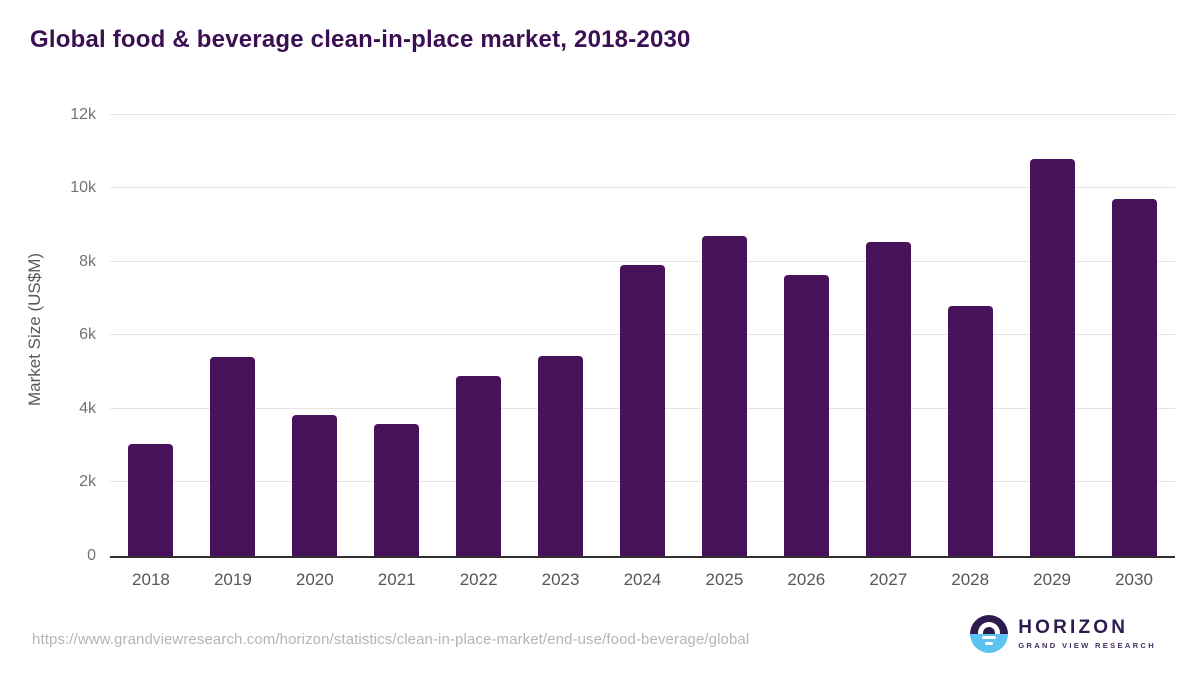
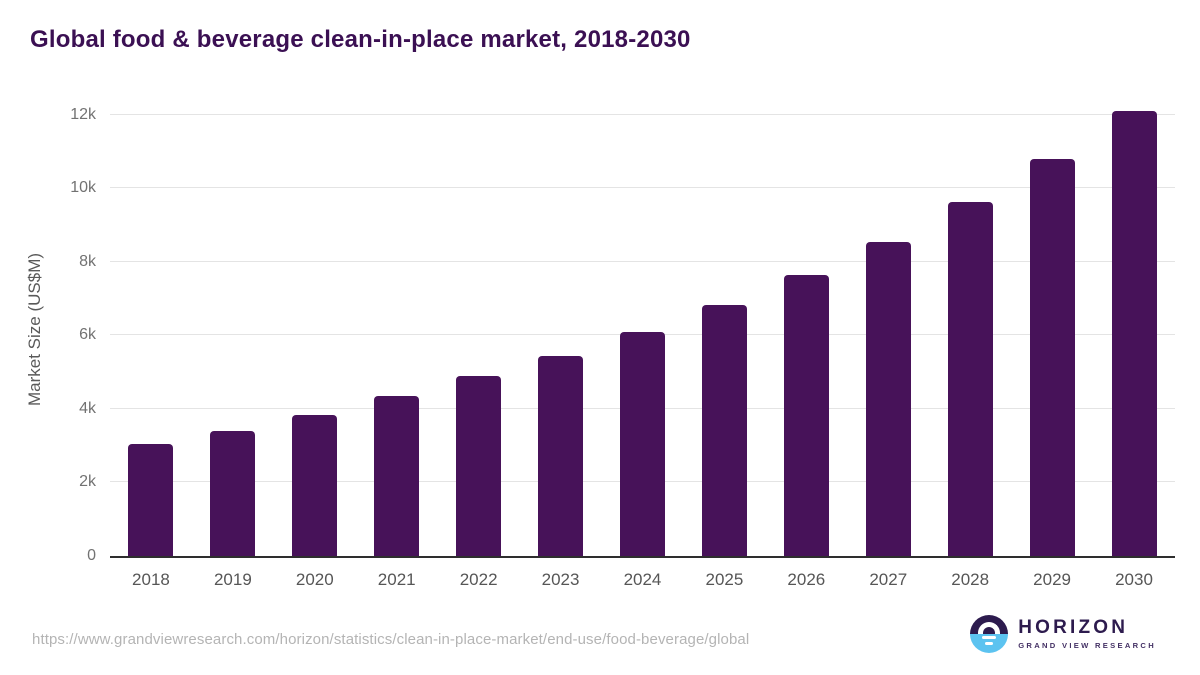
2019: 5.4k -> 3.4k
2021: 3.6k -> 4.4k
2024: 7.9k -> 6.1k
2025: 8.7k -> 6.8k
2028: 6.8k -> 9.6k
2030: 9.7k -> 12.1k
